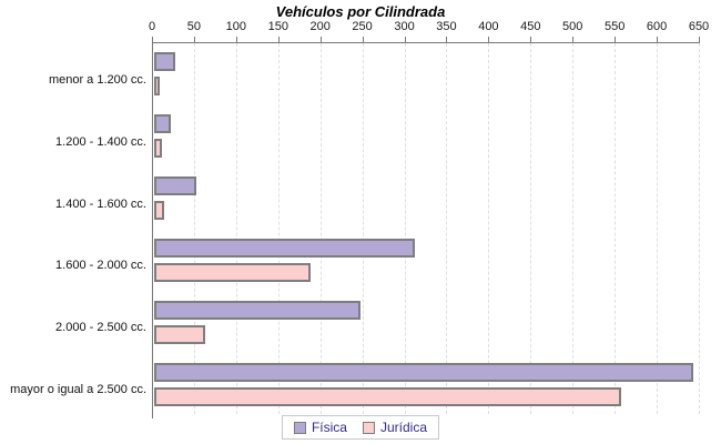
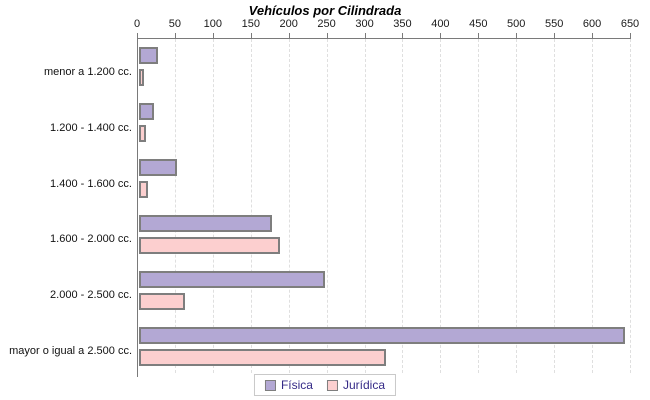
Física/1.600 - 2.000 cc.: 300 -> 170
Jurídica/mayor o igual a 2.500 cc.: 550 -> 320
